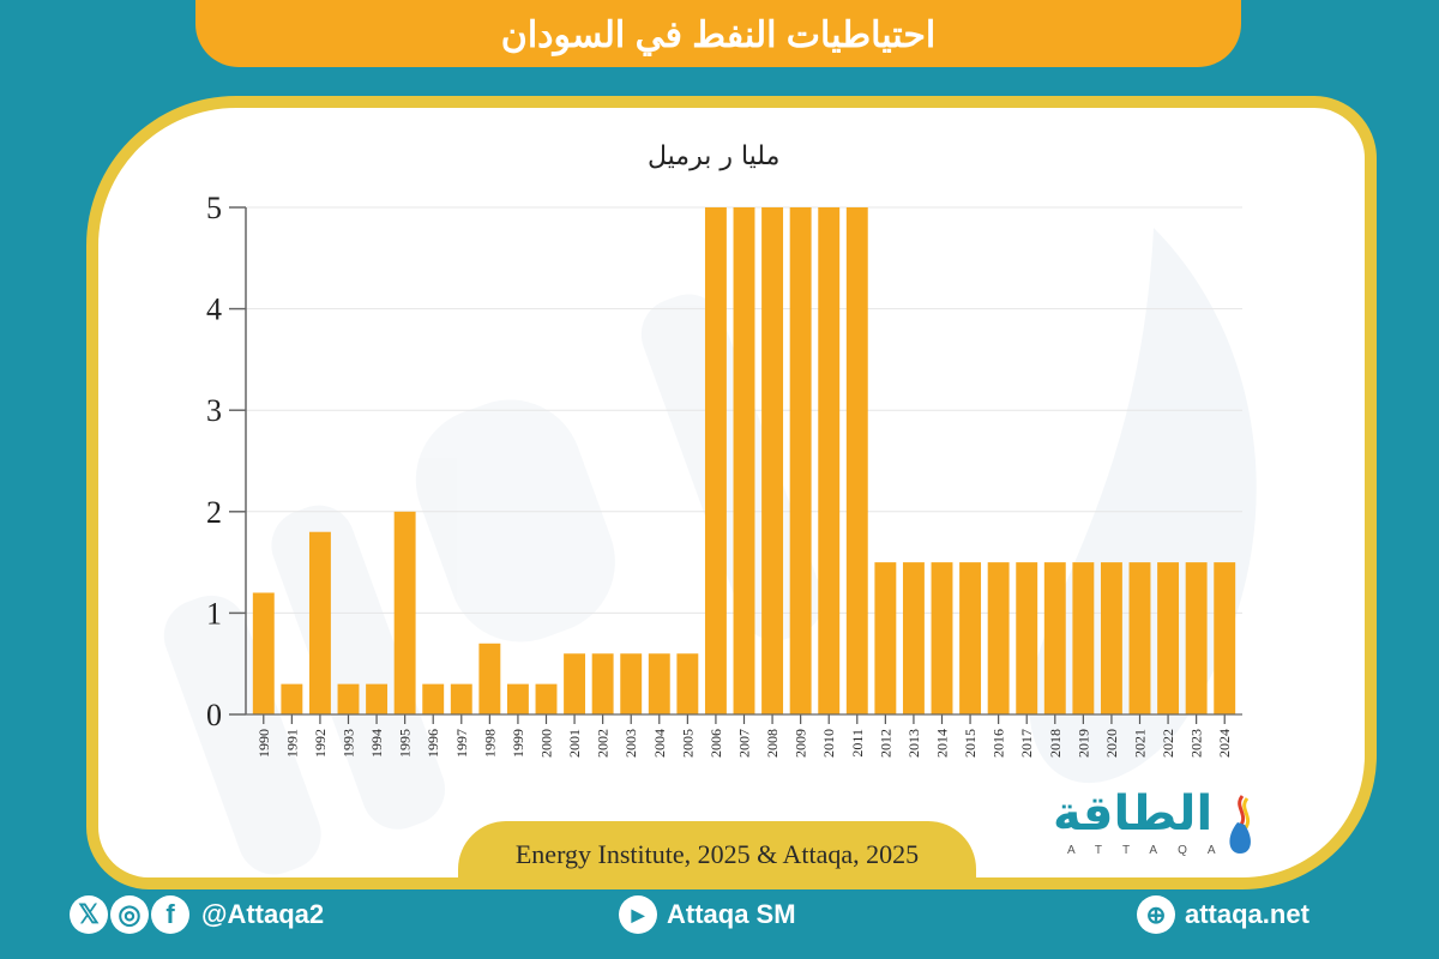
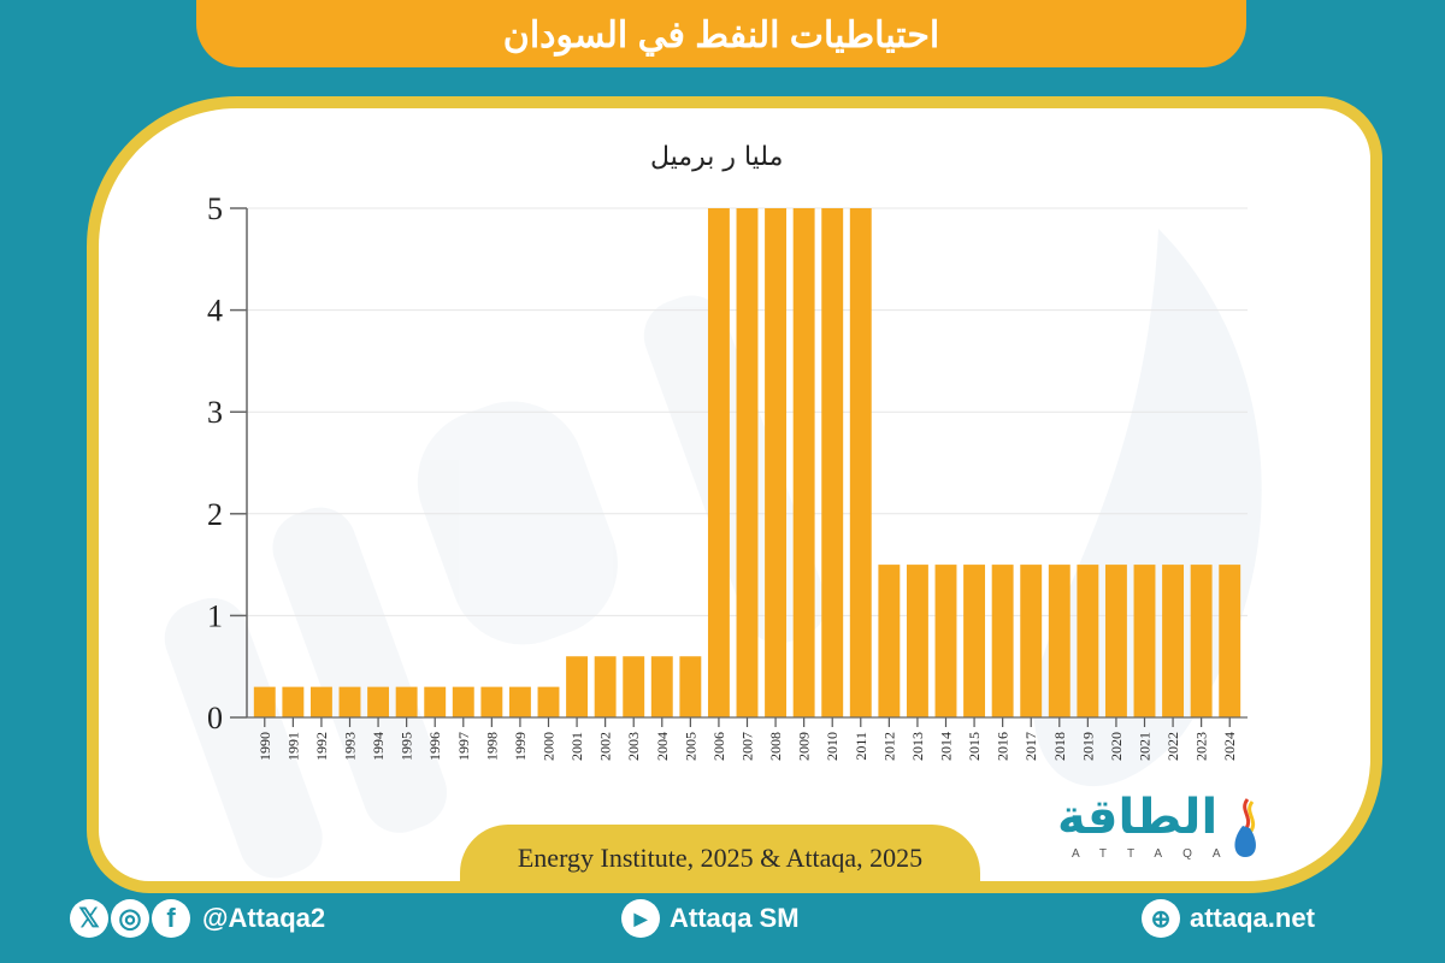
1990: 1.2 -> 0.3
1992: 1.8 -> 0.3
1995: 2.0 -> 0.3
1998: 0.7 -> 0.3
